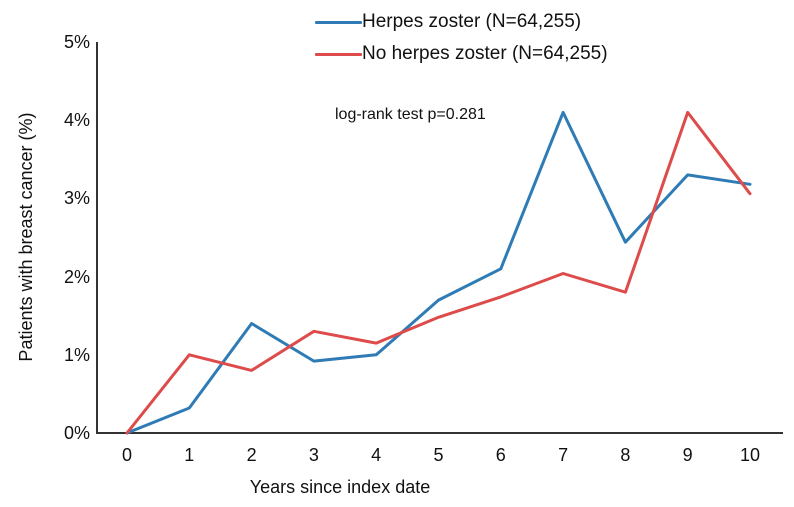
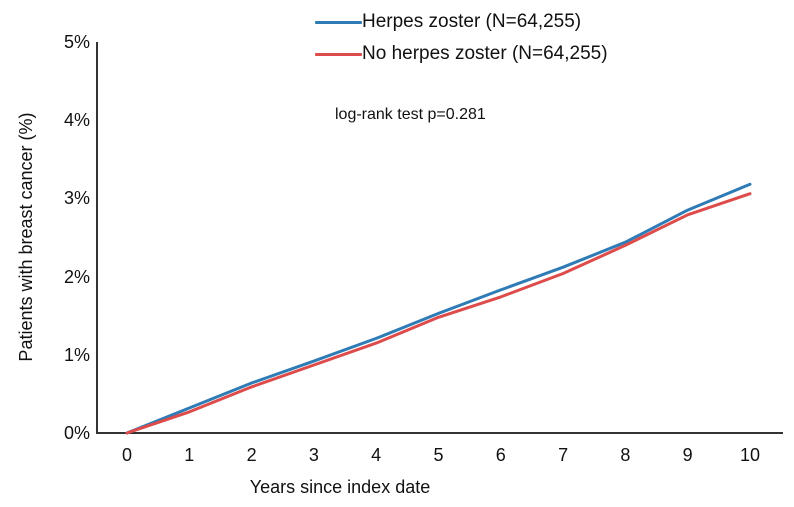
No herpes zoster (N=64,255)/1: 1.0% -> 0.3%
Herpes zoster (N=64,255)/2: 1.4% -> 0.6%
No herpes zoster (N=64,255)/2: 0.8% -> 0.6%
No herpes zoster (N=64,255)/3: 1.3% -> 0.9%
Herpes zoster (N=64,255)/4: 1.0% -> 1.2%
Herpes zoster (N=64,255)/5: 1.7% -> 1.5%
Herpes zoster (N=64,255)/6: 2.1% -> 1.8%
Herpes zoster (N=64,255)/7: 4.1% -> 2.1%
No herpes zoster (N=64,255)/8: 1.8% -> 2.4%
Herpes zoster (N=64,255)/9: 3.3% -> 2.9%
No herpes zoster (N=64,255)/9: 4.1% -> 2.8%
